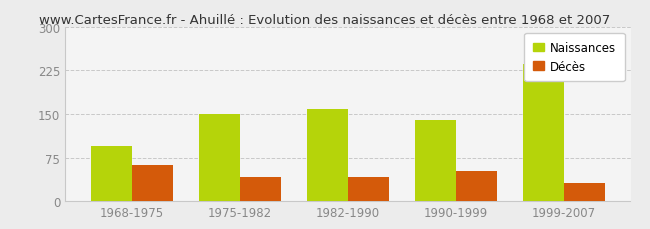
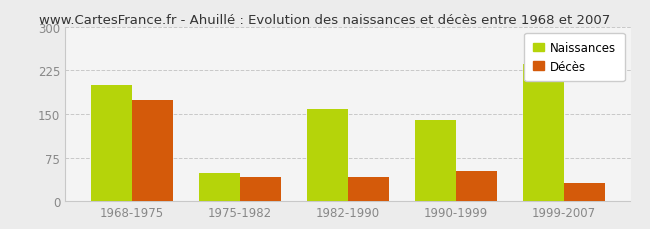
Naissances/1968-1975: 95 -> 200
Décès/1968-1975: 63 -> 174
Naissances/1975-1982: 150 -> 48
